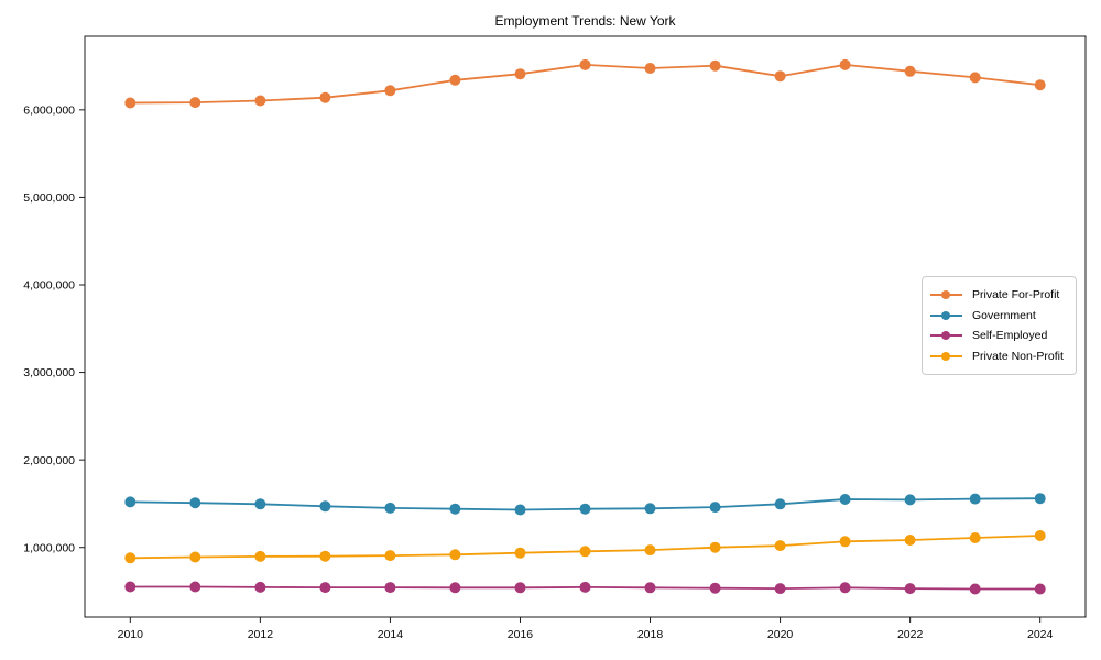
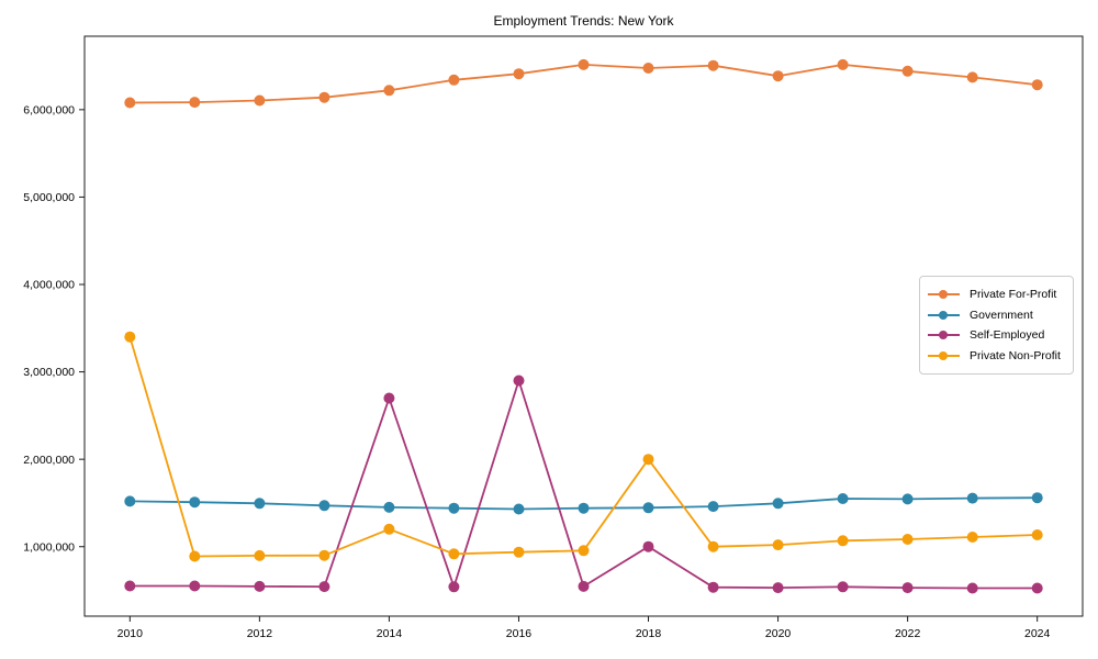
Private Non-Profit/2010: 900000 -> 3400000
Self-Employed/2014: 500000 -> 2700000
Private Non-Profit/2014: 900000 -> 1200000
Self-Employed/2016: 500000 -> 2900000
Self-Employed/2018: 500000 -> 1000000
Private Non-Profit/2018: 1000000 -> 2000000
